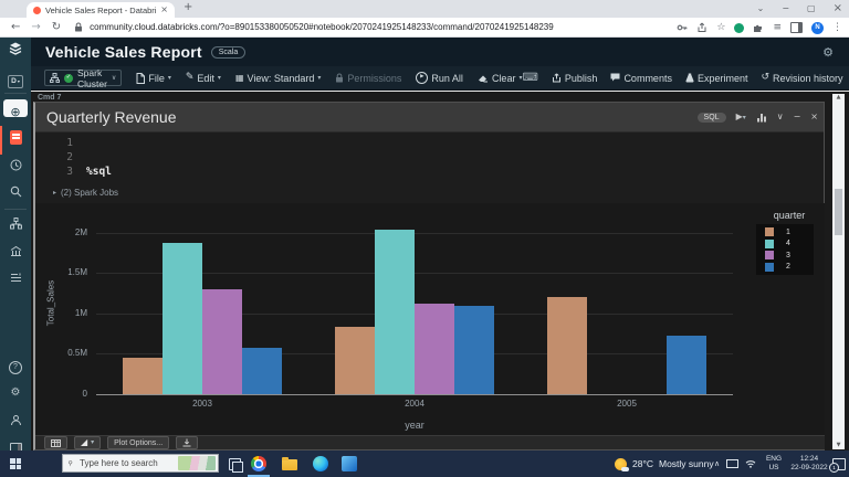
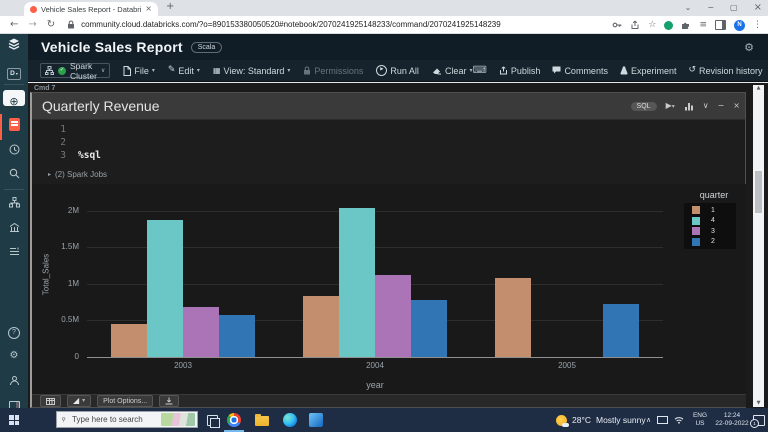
3/2003: 1.3M -> 0.7M
2/2004: 1.1M -> 0.8M
1/2005: 1.2M -> 1.1M
